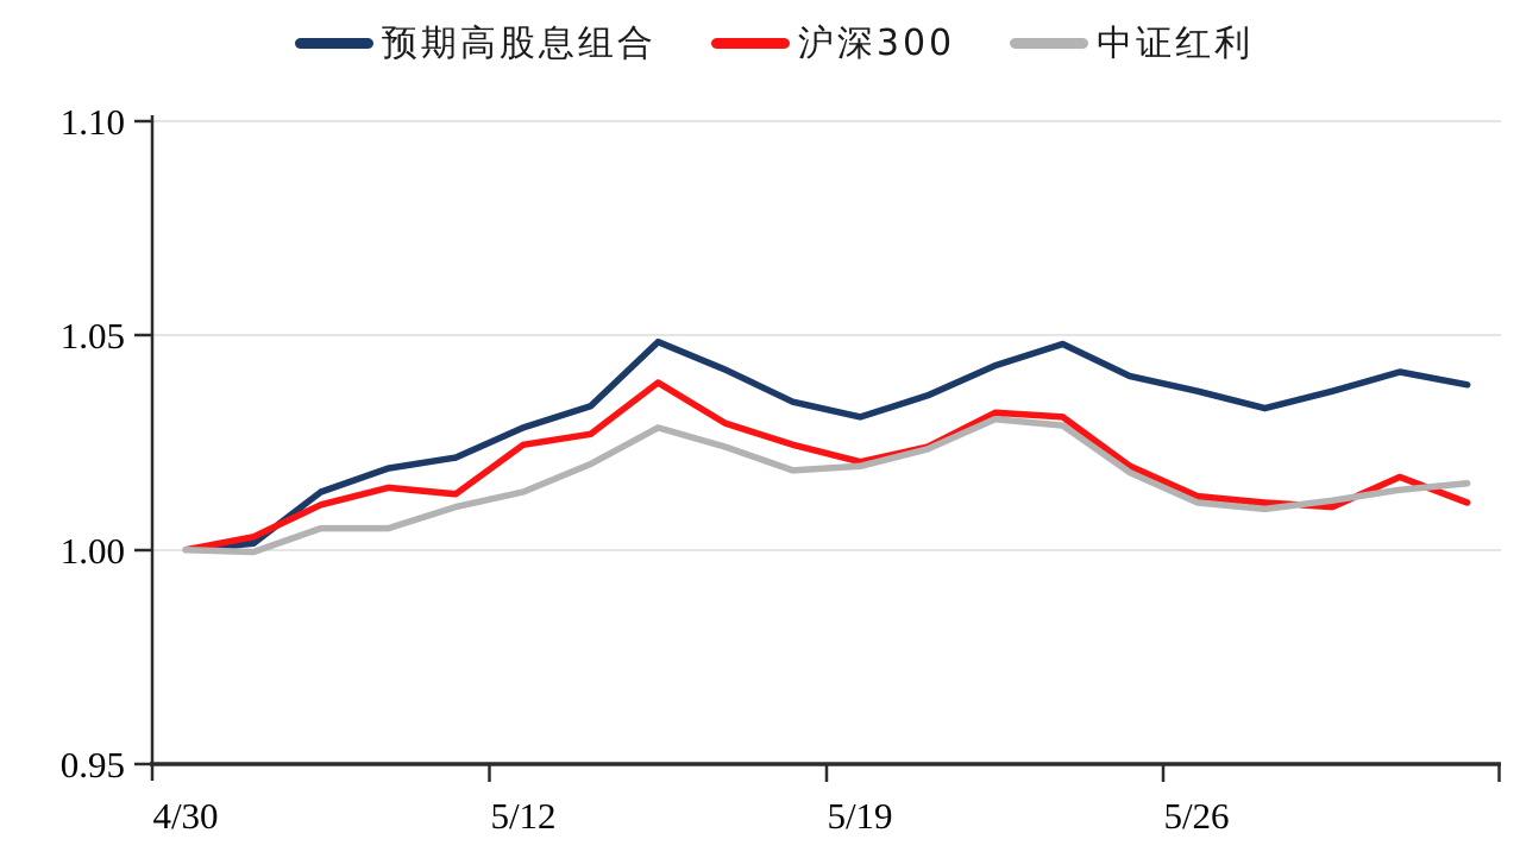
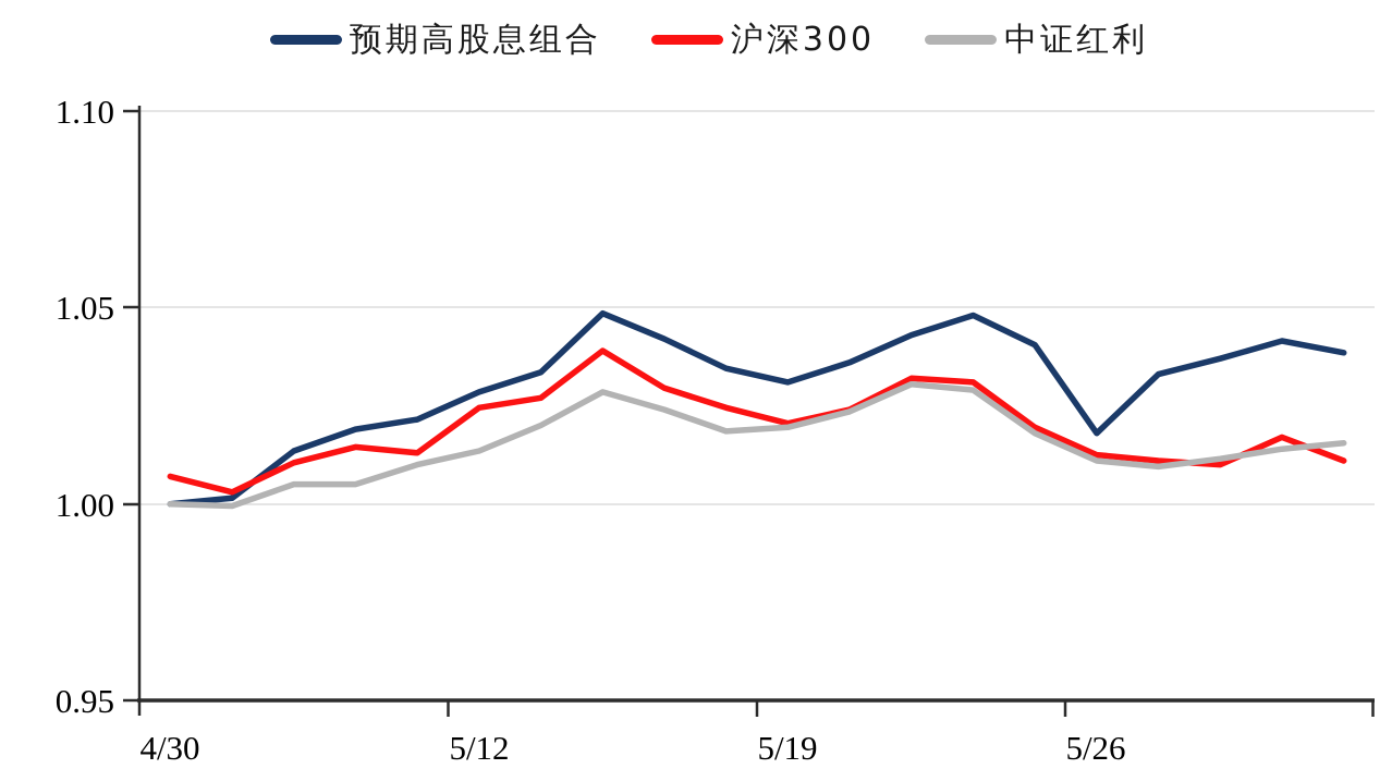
沪深300/4/30: 1.000 -> 1.007
预期高股息组合/5/26: 1.037 -> 1.018
